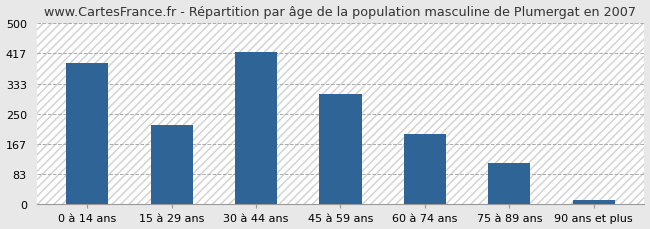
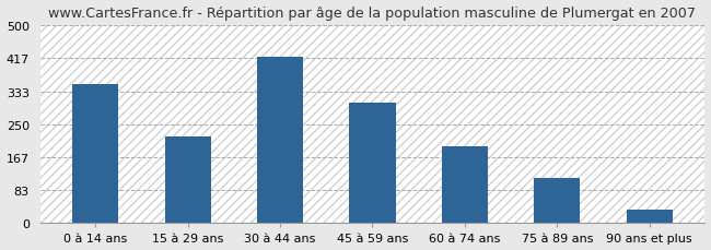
0 à 14 ans: 390 -> 350
90 ans et plus: 12 -> 35
